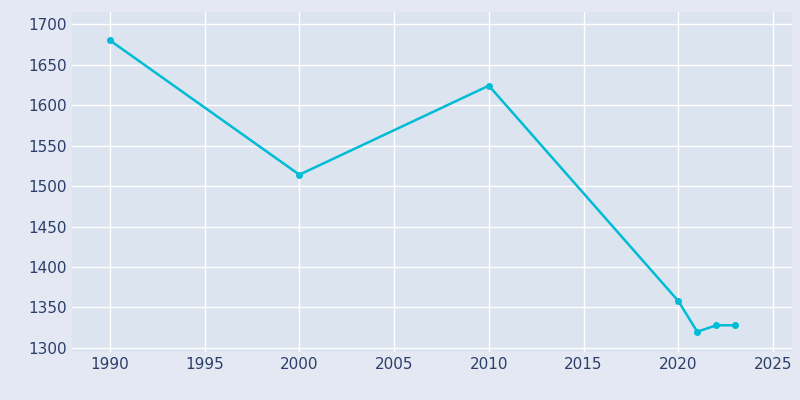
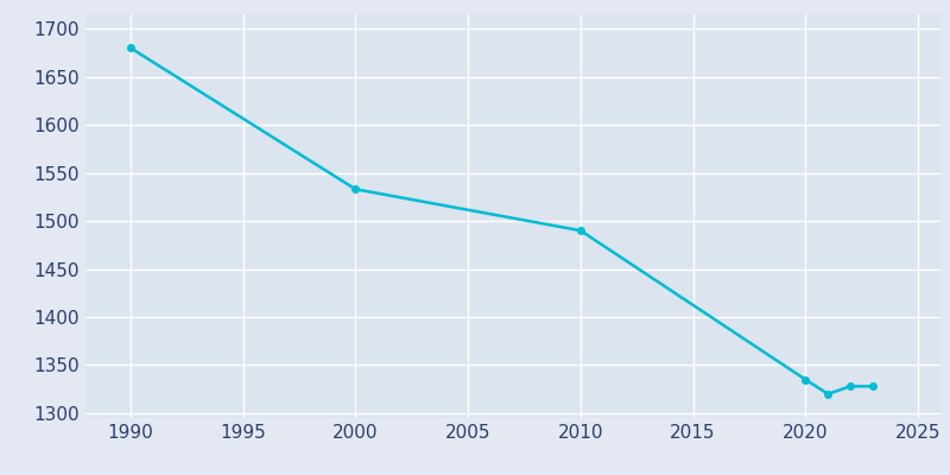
2000: 1514 -> 1533
2010: 1624 -> 1490
2020: 1358 -> 1335
